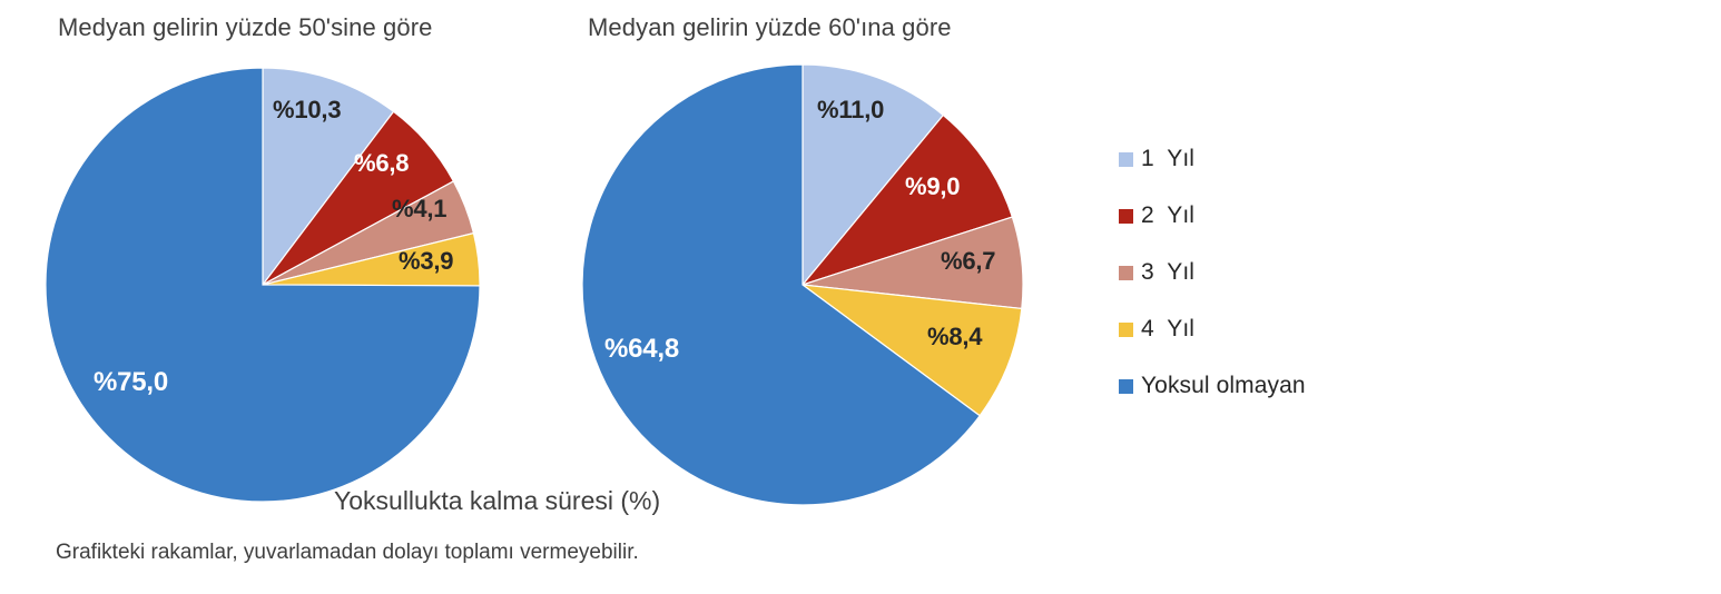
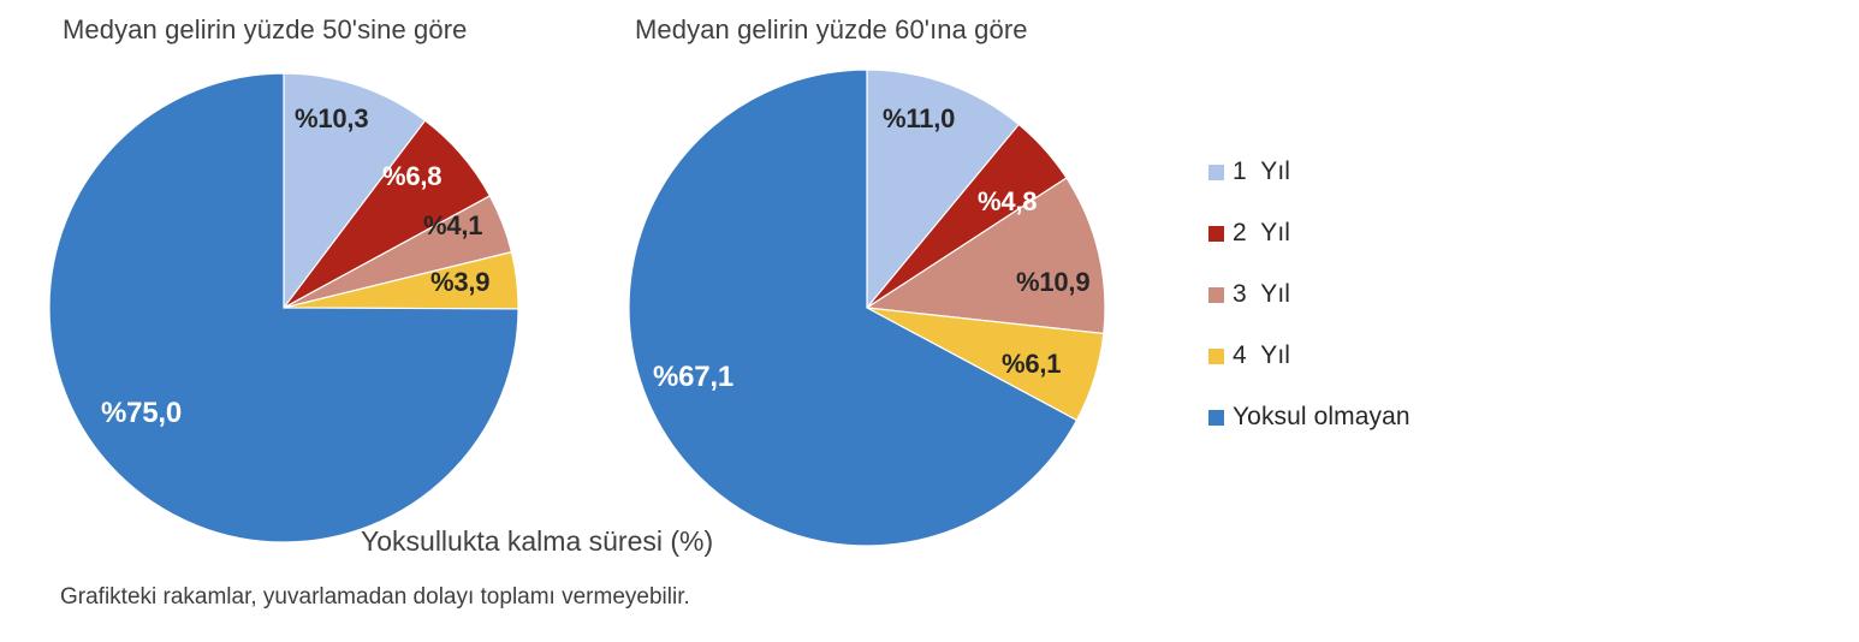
Medyan gelirin yüzde 60'ına göre/2 Yıl: 9,0 -> 4,8
Medyan gelirin yüzde 60'ına göre/3 Yıl: 6,7 -> 10,9
Medyan gelirin yüzde 60'ına göre/4 Yıl: 8,4 -> 6,1
Medyan gelirin yüzde 60'ına göre/Yoksul olmayan: 64,8 -> 67,1
